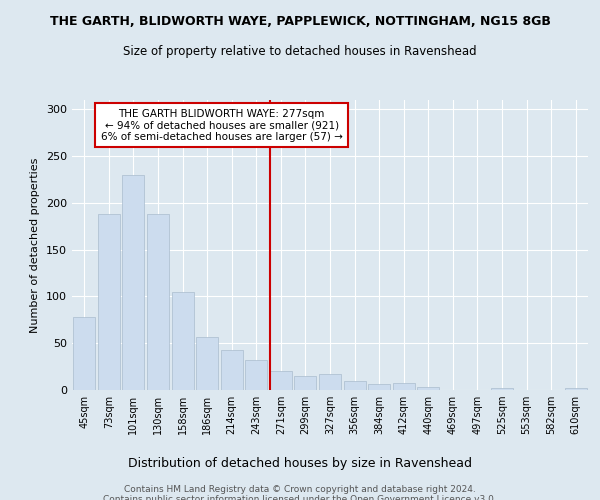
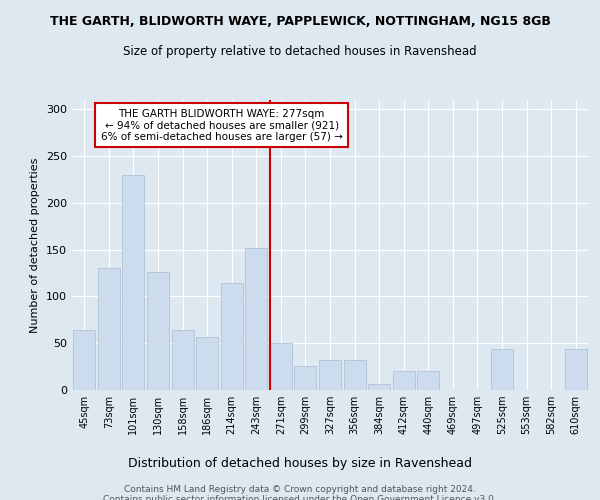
45sqm: 78 -> 64
73sqm: 188 -> 130
130sqm: 188 -> 126
158sqm: 105 -> 64
214sqm: 43 -> 114
243sqm: 32 -> 152
271sqm: 20 -> 50
299sqm: 15 -> 26
327sqm: 17 -> 32
356sqm: 10 -> 32
412sqm: 7 -> 20
440sqm: 3 -> 20
525sqm: 2 -> 44
610sqm: 2 -> 44
